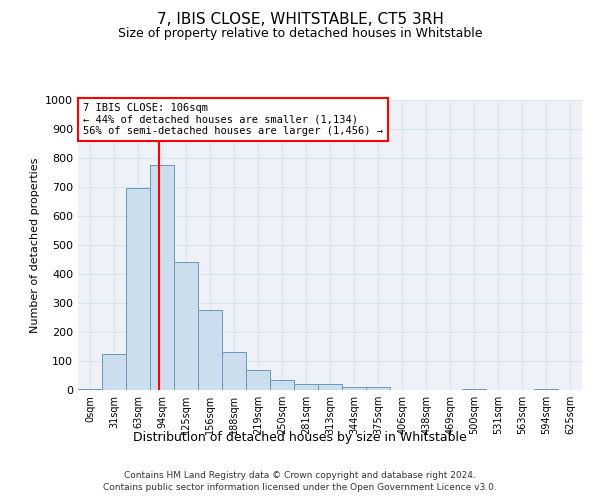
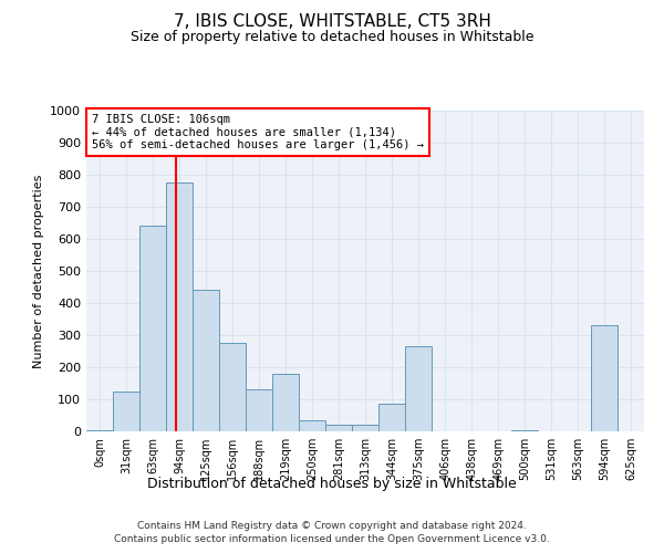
63sqm: 695 -> 640
219sqm: 70 -> 180
344sqm: 10 -> 85
375sqm: 10 -> 265
594sqm: 5 -> 330
